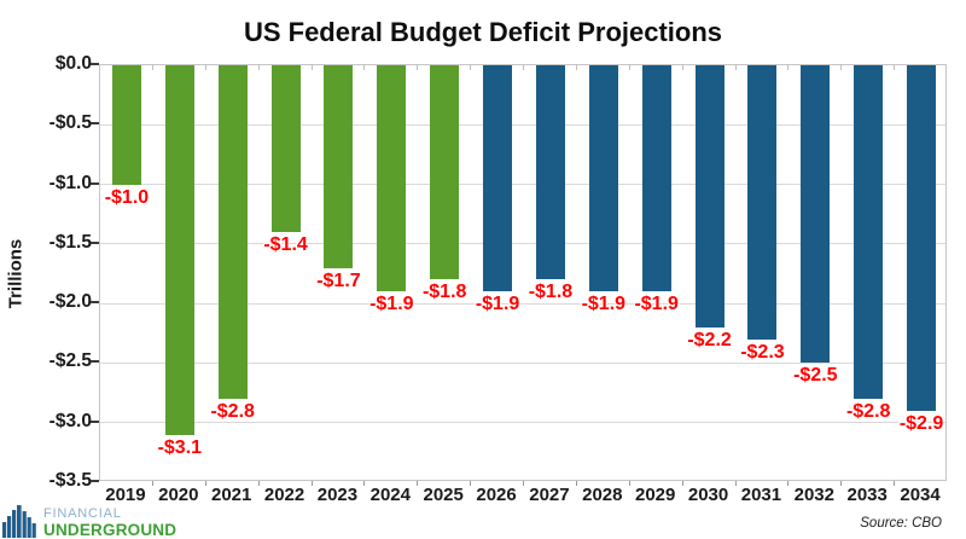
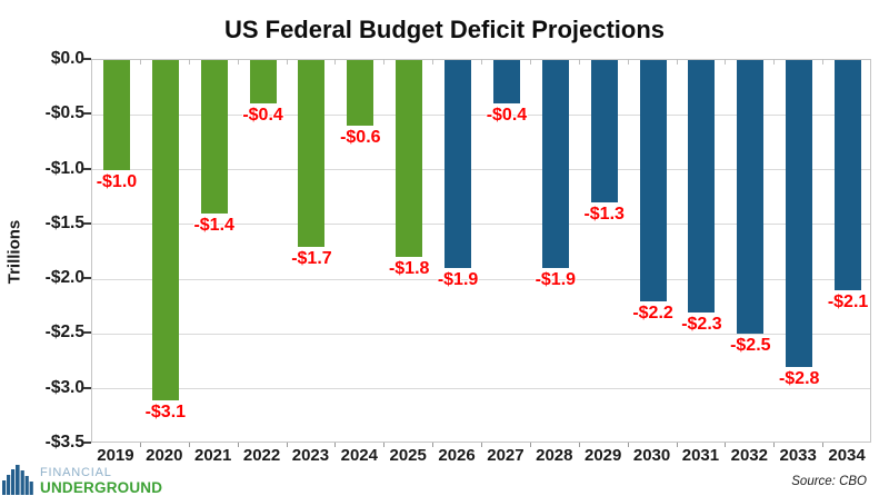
2021: -$2.8 -> -$1.4
2022: -$1.4 -> -$0.4
2024: -$1.9 -> -$0.6
2027: -$1.8 -> -$0.4
2029: -$1.9 -> -$1.3
2034: -$2.9 -> -$2.1
